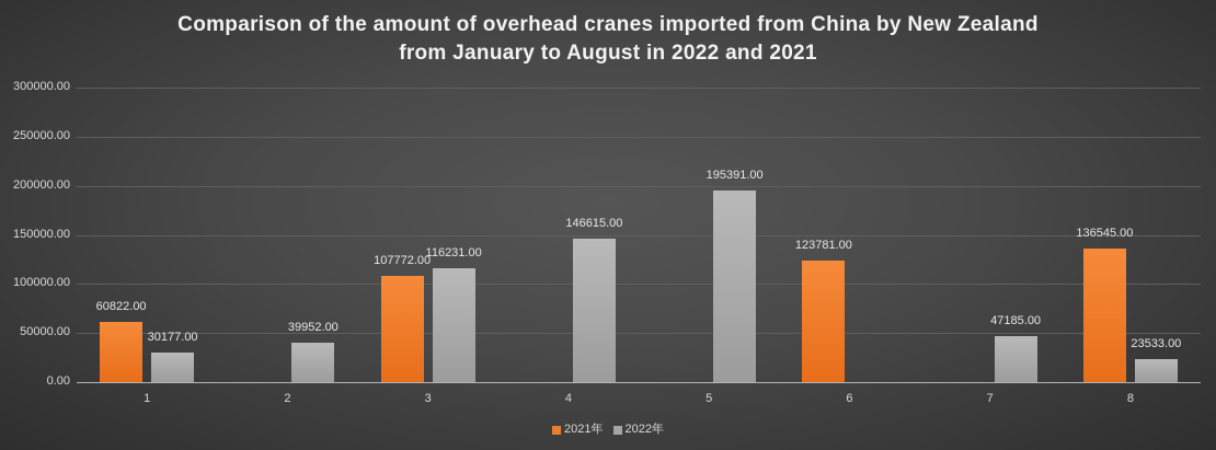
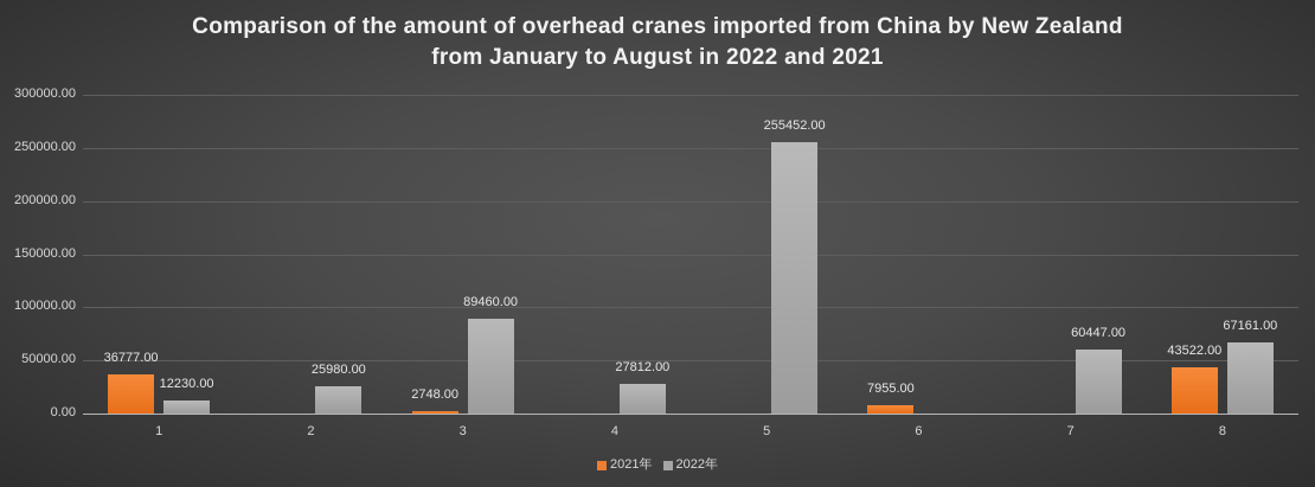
2021年/1: 60822.00 -> 36777.00
2022年/1: 30177.00 -> 12230.00
2022年/2: 39952.00 -> 25980.00
2021年/3: 107772.00 -> 2748.00
2022年/3: 116231.00 -> 89460.00
2022年/4: 146615.00 -> 27812.00
2022年/5: 195391.00 -> 255452.00
2021年/6: 123781.00 -> 7955.00
2022年/7: 47185.00 -> 60447.00
2021年/8: 136545.00 -> 43522.00
2022年/8: 23533.00 -> 67161.00
